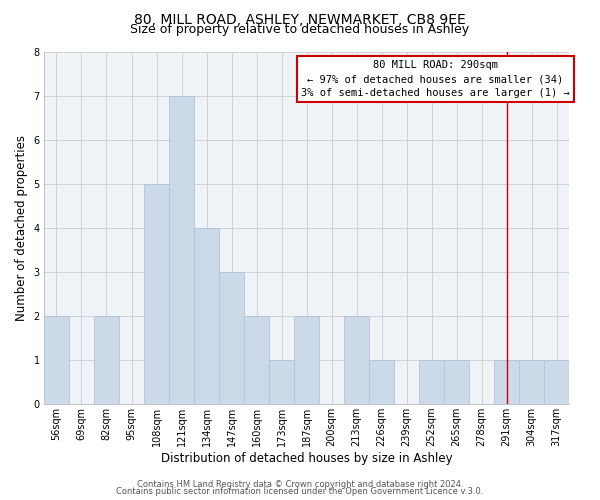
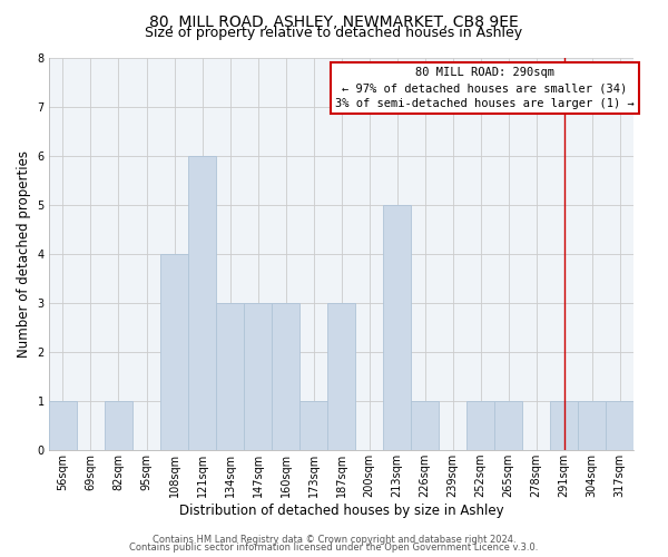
56sqm: 2 -> 1
82sqm: 2 -> 1
108sqm: 5 -> 4
121sqm: 7 -> 6
134sqm: 4 -> 3
160sqm: 2 -> 3
187sqm: 2 -> 3
213sqm: 2 -> 5
